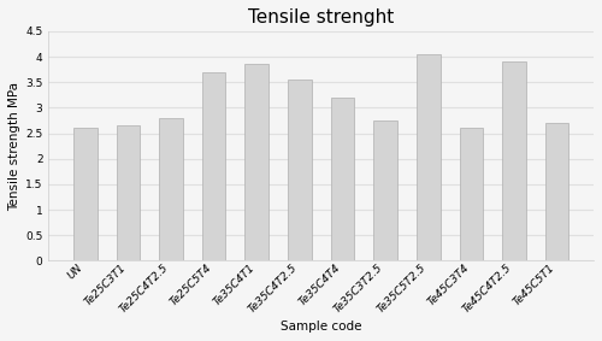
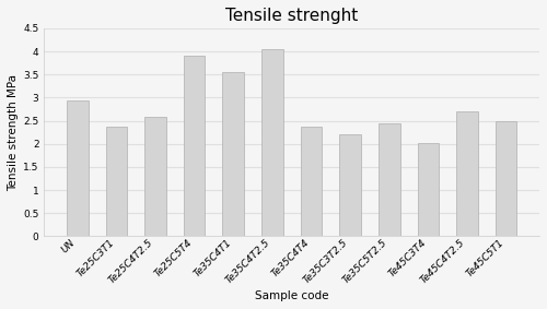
UN: 2.60 -> 2.95
Te25C3T1: 2.65 -> 2.38
Te25C4T2.5: 2.80 -> 2.58
Te25C5T4: 3.70 -> 3.90
Te35C4T1: 3.85 -> 3.55
Te35C4T2.5: 3.55 -> 4.05
Te35C4T4: 3.20 -> 2.38
Te35C3T2.5: 2.75 -> 2.20
Te35C5T2.5: 4.05 -> 2.45
Te45C3T4: 2.60 -> 2.03
Te45C4T2.5: 3.90 -> 2.70
Te45C5T1: 2.70 -> 2.48
